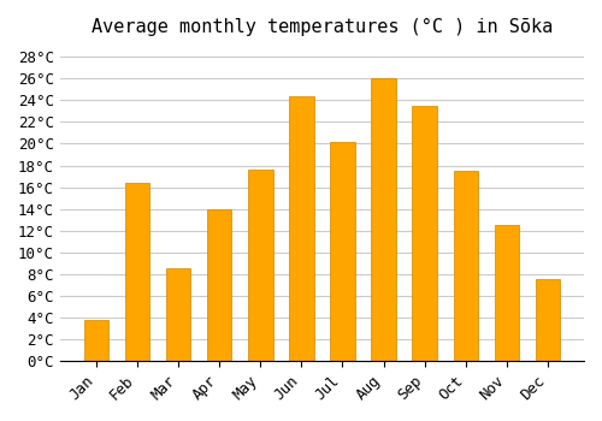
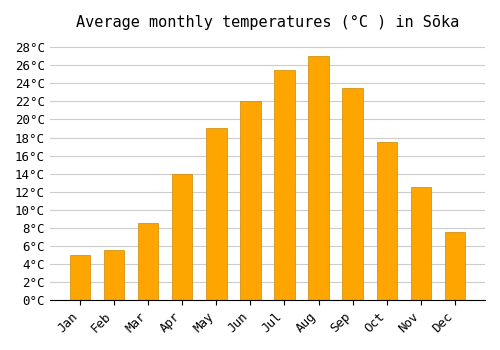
Jan: 3.8°C -> 5.0°C
Feb: 16.4°C -> 5.5°C
May: 17.6°C -> 19.0°C
Jun: 24.4°C -> 22.0°C
Jul: 20.2°C -> 25.5°C
Aug: 26.0°C -> 27.0°C
